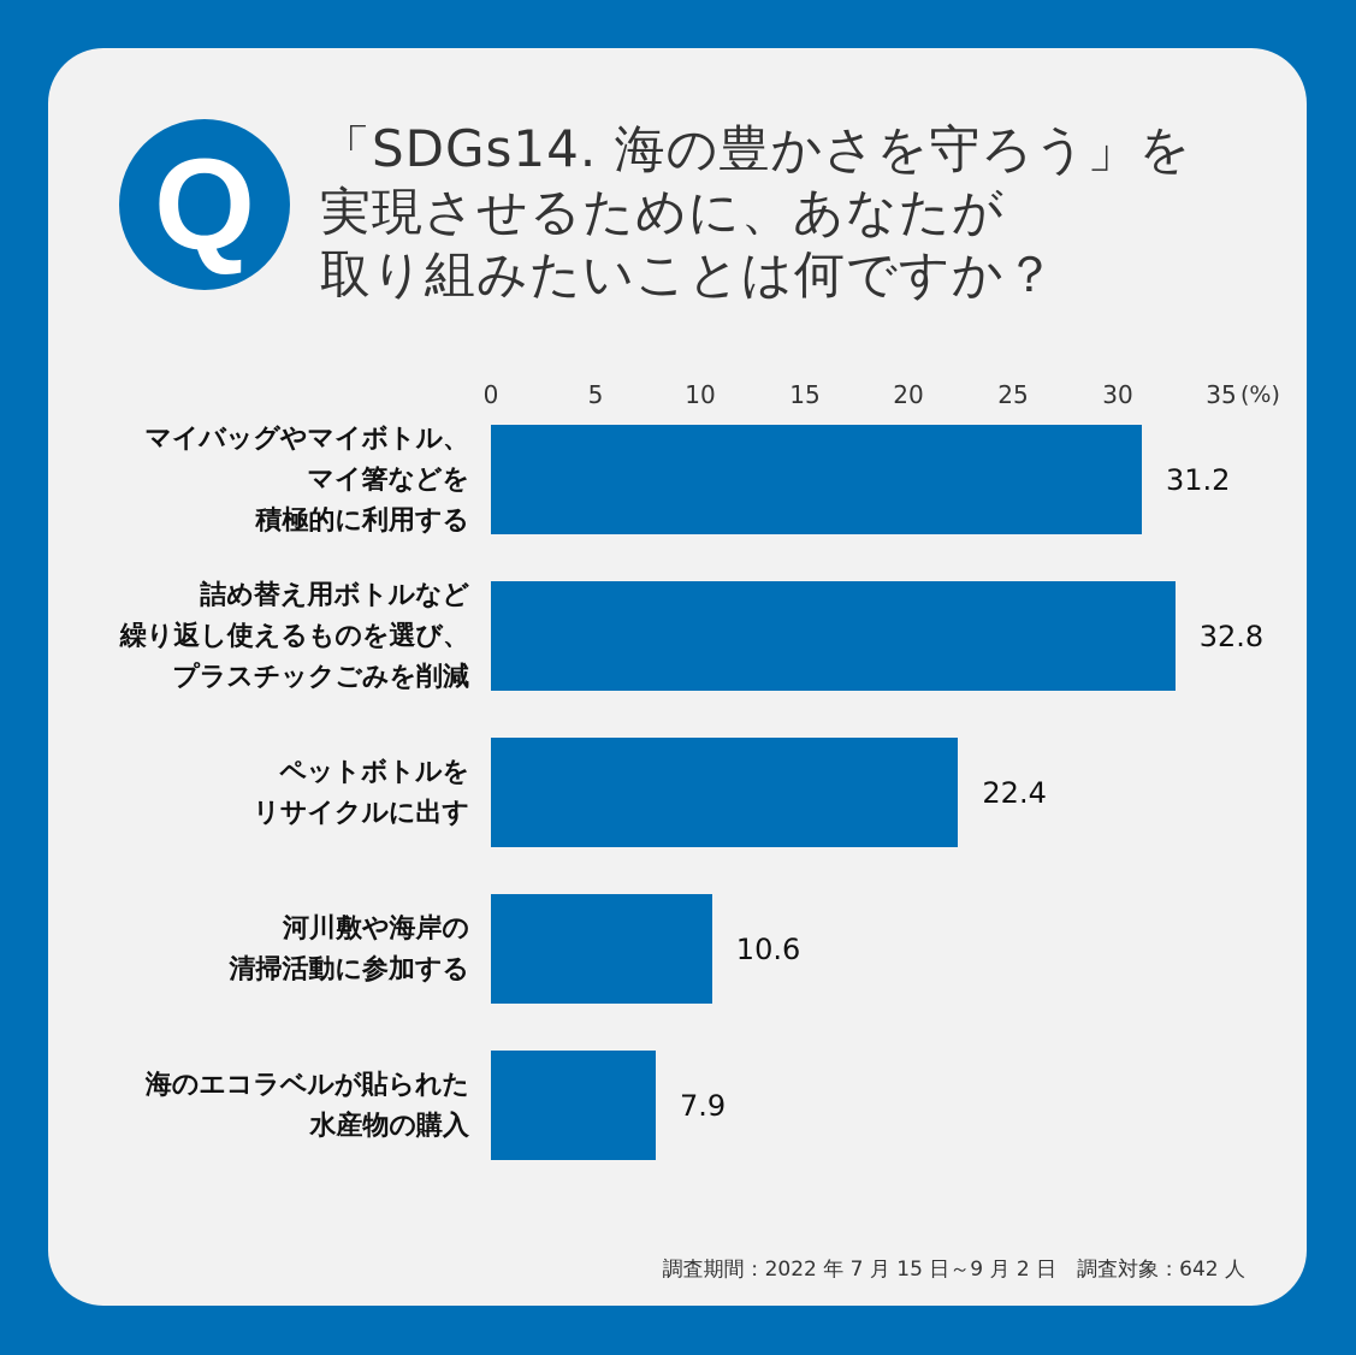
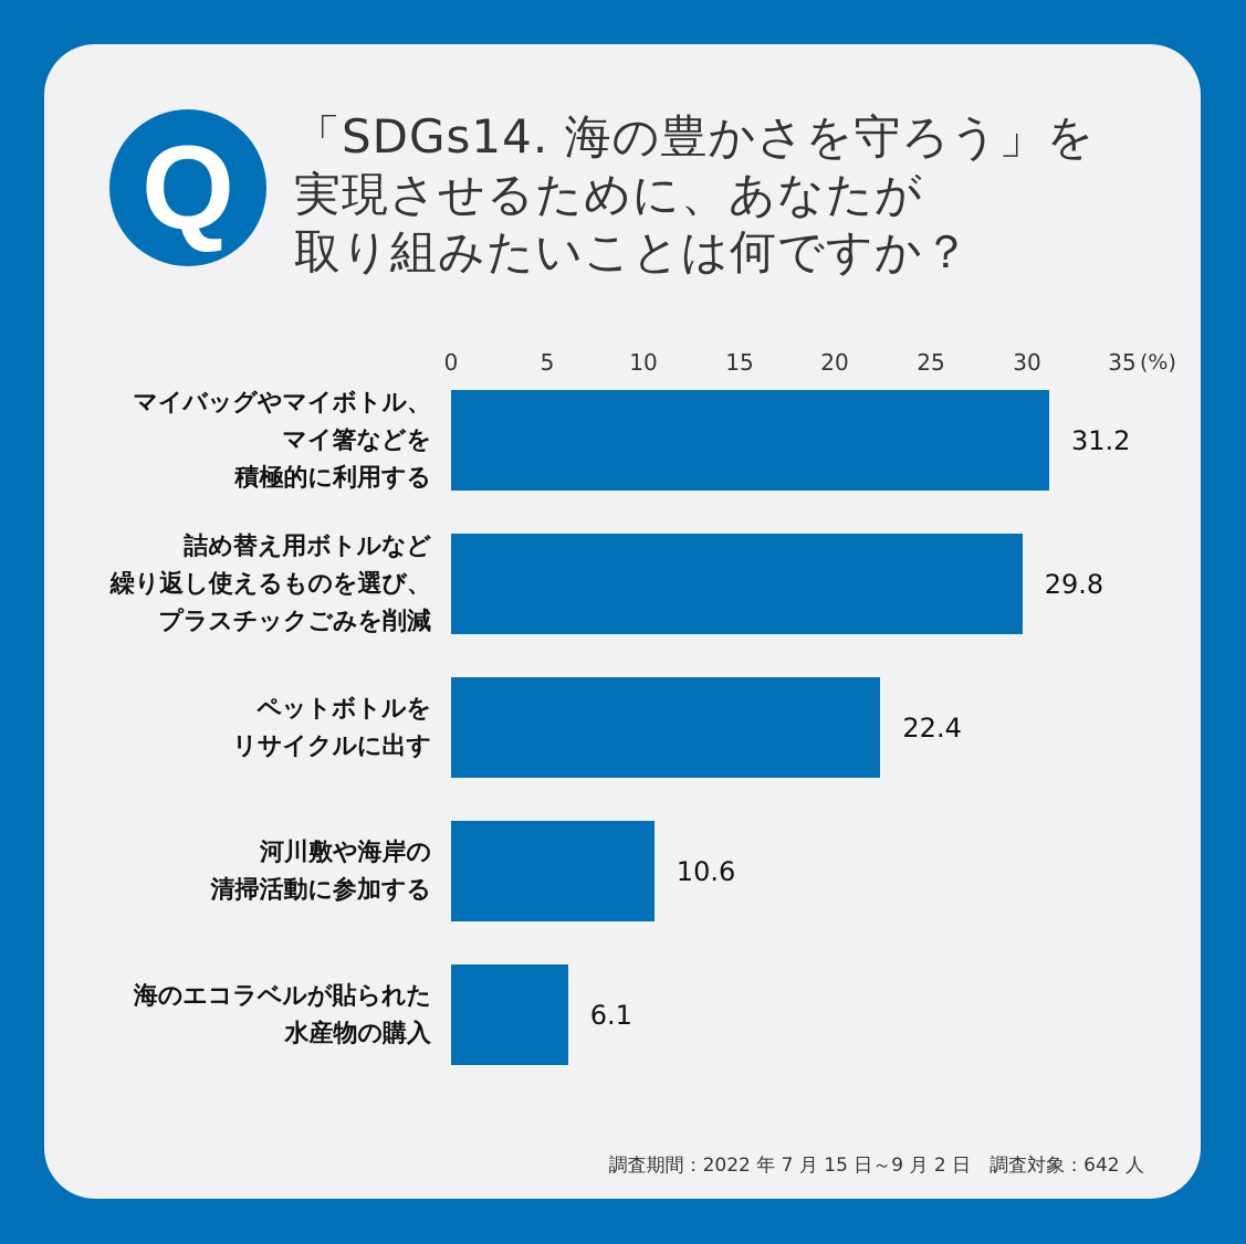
詰め替え用ボトルなど繰り返し使えるものを選び、プラスチックごみを削減: 32.8 -> 29.8
海のエコラベルが貼られた水産物の購入: 7.9 -> 6.1
